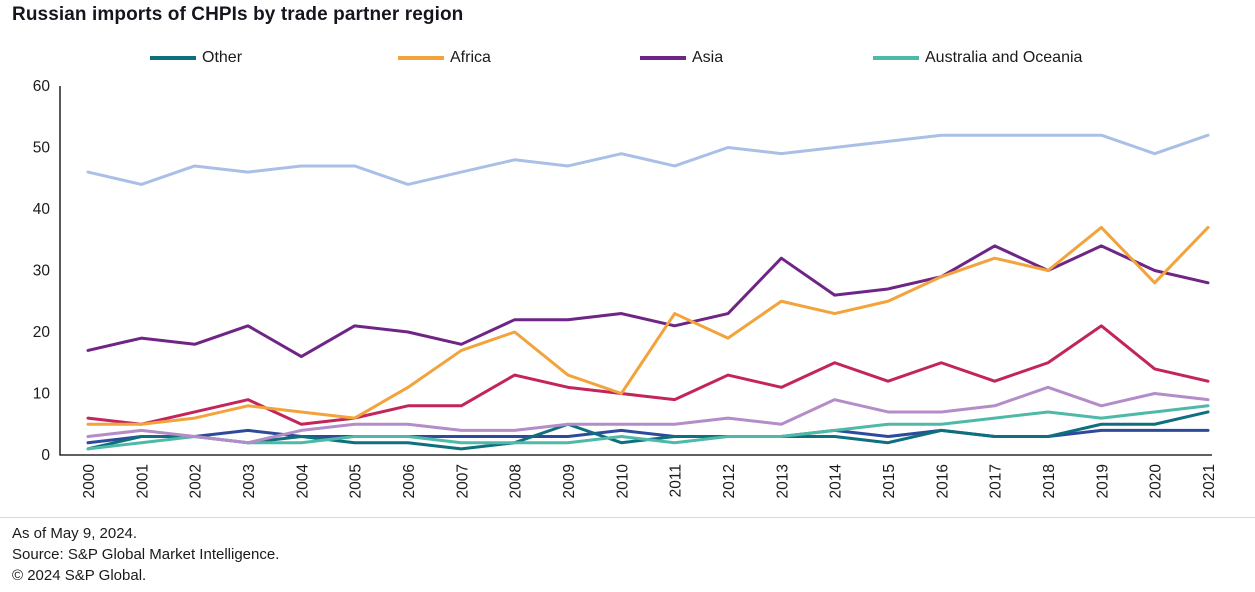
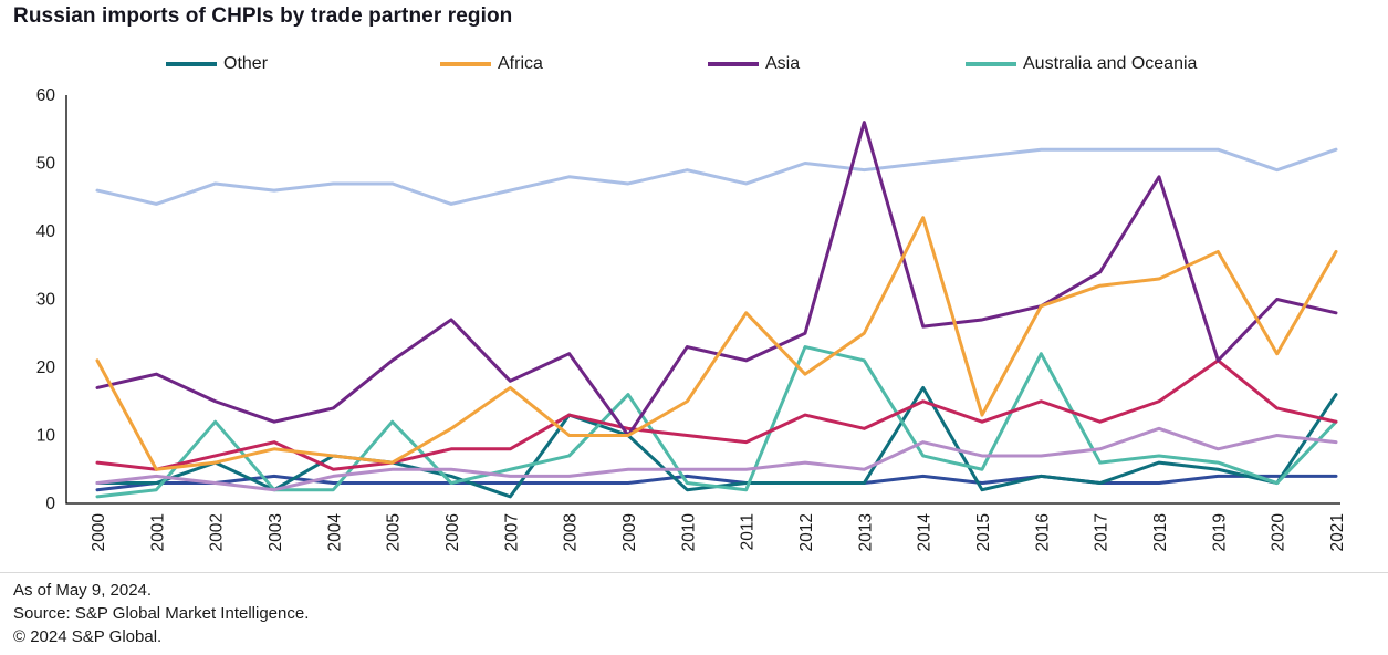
Other/2000: 1 -> 3
Africa/2000: 5 -> 21
Other/2002: 3 -> 6
Australia and Oceania/2002: 3 -> 12
Asia/2002: 18 -> 15
Asia/2003: 21 -> 12
Other/2004: 3 -> 7
Asia/2004: 16 -> 14
Other/2005: 2 -> 6
Australia and Oceania/2005: 3 -> 12
Other/2006: 2 -> 4
Asia/2006: 20 -> 27
Australia and Oceania/2007: 2 -> 5
Other/2008: 2 -> 13
Australia and Oceania/2008: 2 -> 7
Africa/2008: 20 -> 10
Other/2009: 5 -> 10
Australia and Oceania/2009: 2 -> 16
Asia/2009: 22 -> 10
Africa/2009: 13 -> 10
Africa/2010: 10 -> 15
Africa/2011: 23 -> 28
Australia and Oceania/2012: 3 -> 23
Asia/2012: 23 -> 25
Australia and Oceania/2013: 3 -> 21
Asia/2013: 32 -> 56
Other/2014: 3 -> 17
Australia and Oceania/2014: 4 -> 7
Africa/2014: 23 -> 42
Africa/2015: 25 -> 13
Australia and Oceania/2016: 5 -> 22
Other/2018: 3 -> 6
Asia/2018: 30 -> 48
Africa/2018: 30 -> 33
Asia/2019: 34 -> 21
Other/2020: 5 -> 3
Australia and Oceania/2020: 7 -> 3
Africa/2020: 28 -> 22
Other/2021: 7 -> 16
Australia and Oceania/2021: 8 -> 12
